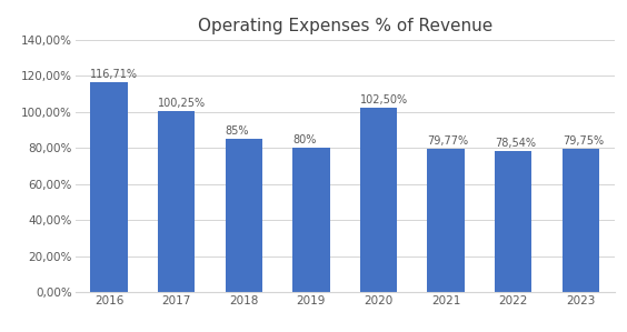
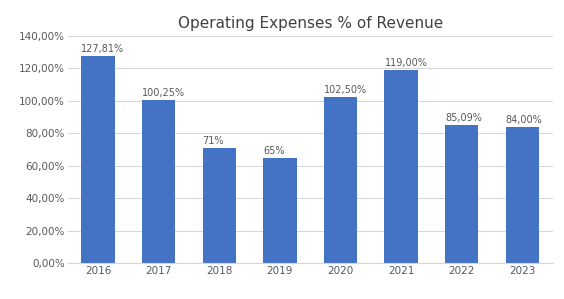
2016: 116,71% -> 127,81%
2018: 85% -> 71%
2019: 80% -> 65%
2021: 79,77% -> 119,00%
2022: 78,54% -> 85,09%
2023: 79,75% -> 84,00%
